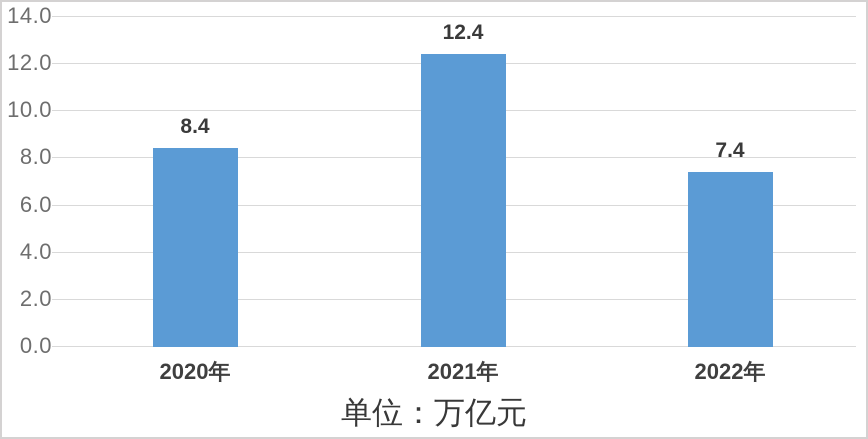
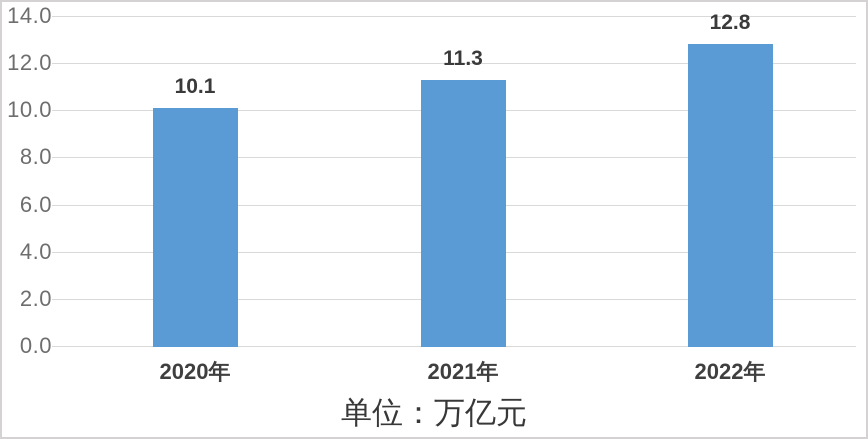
2020年: 8.4 -> 10.1
2021年: 12.4 -> 11.3
2022年: 7.4 -> 12.8
